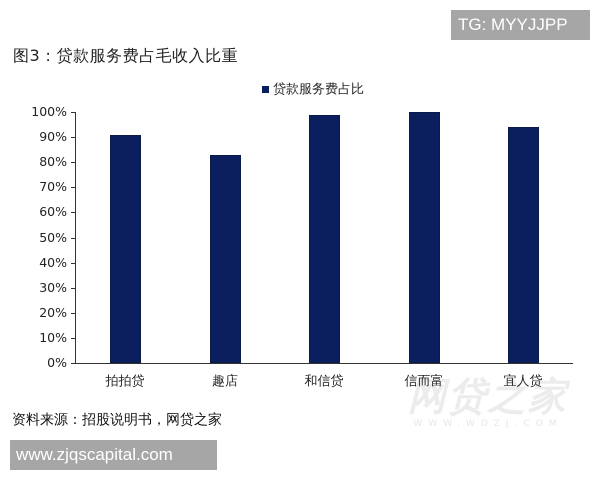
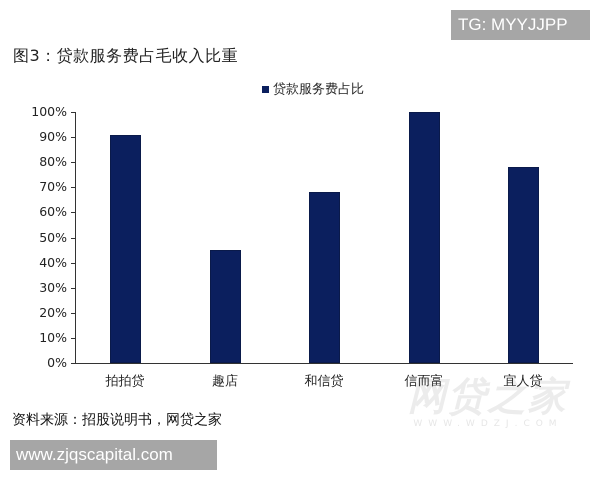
趣店: 83% -> 45%
和信贷: 99% -> 68%
宜人贷: 94% -> 78%
